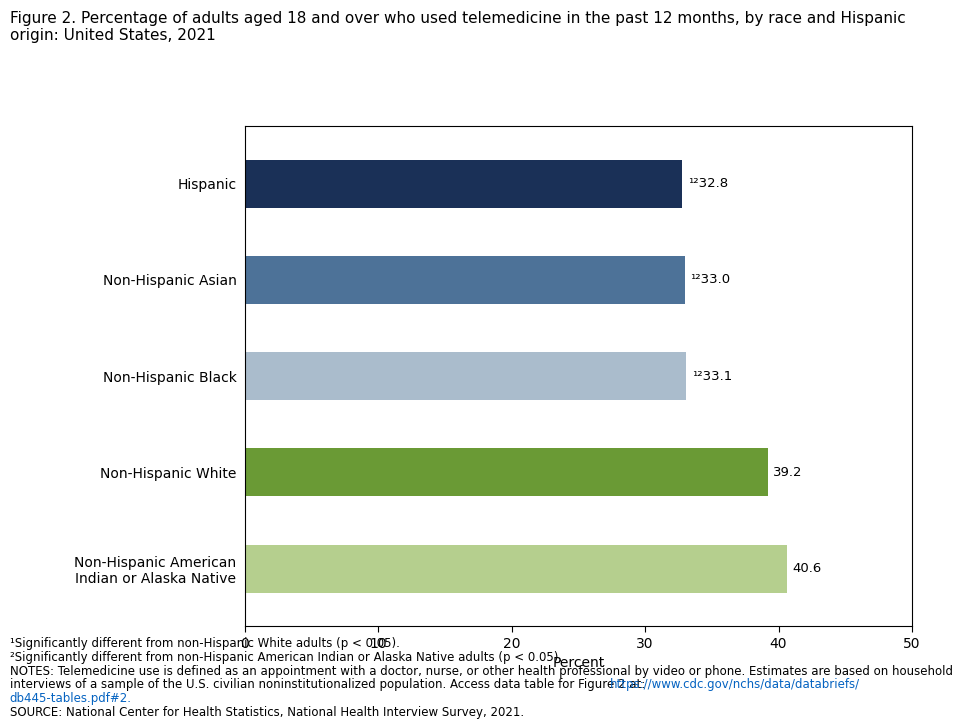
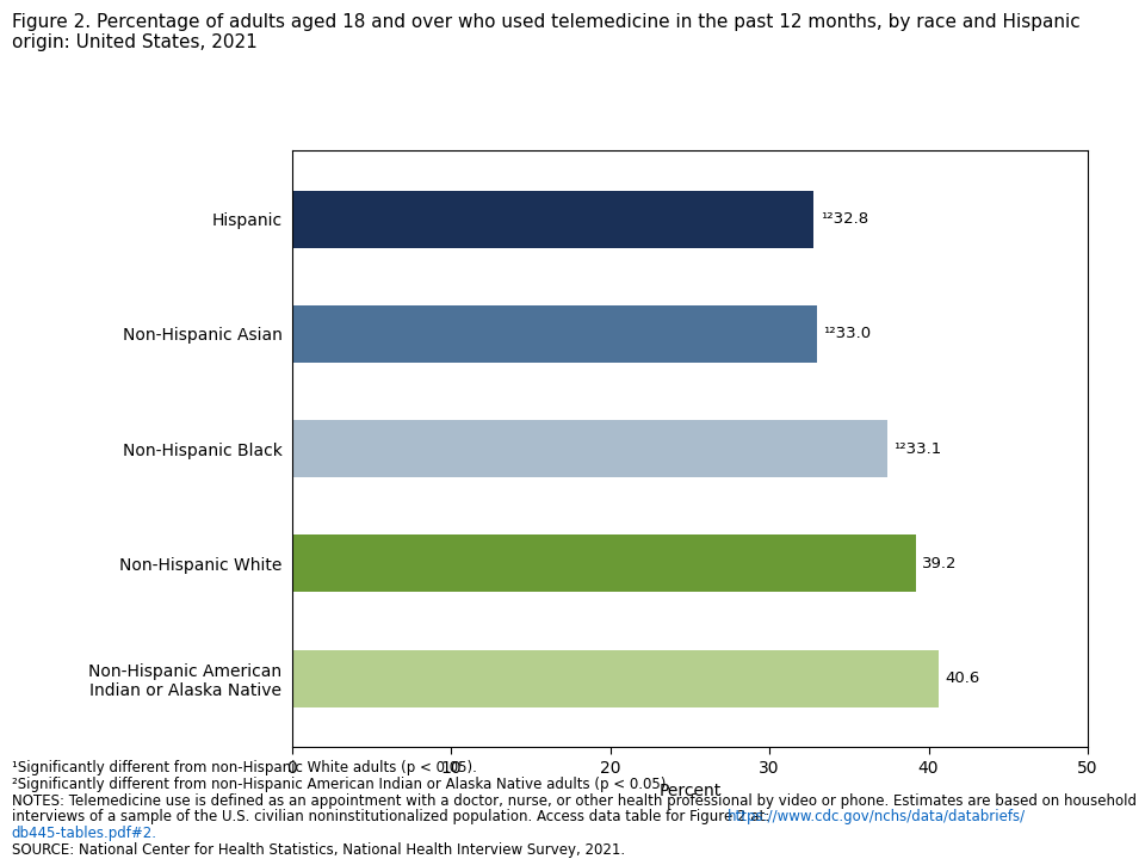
Non-Hispanic Black: 33.1 -> 37.4
